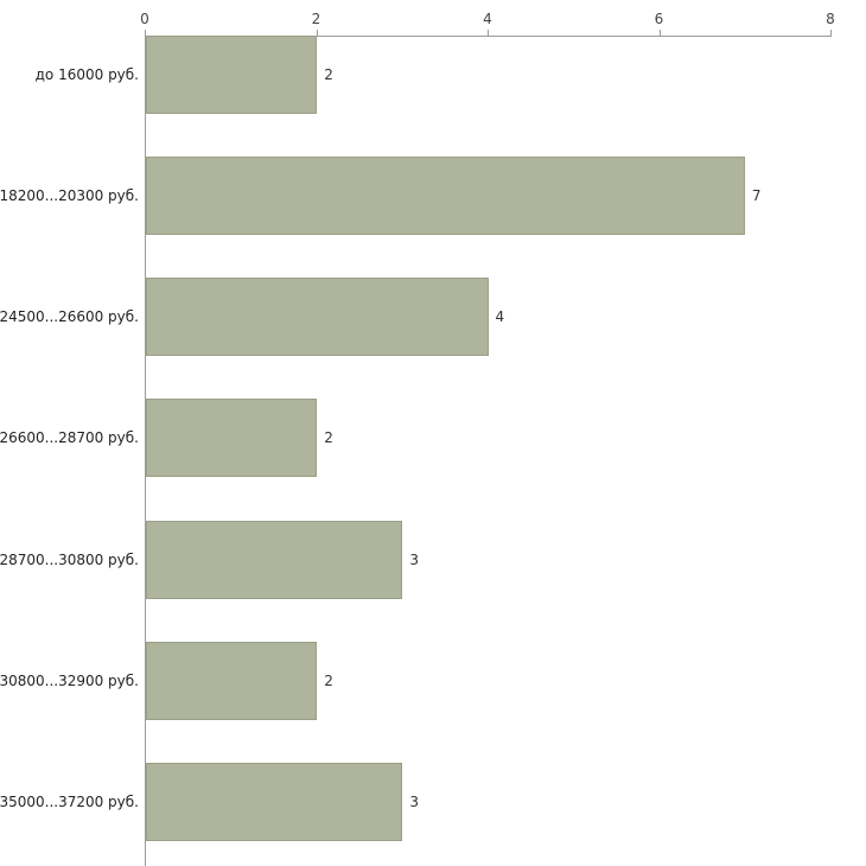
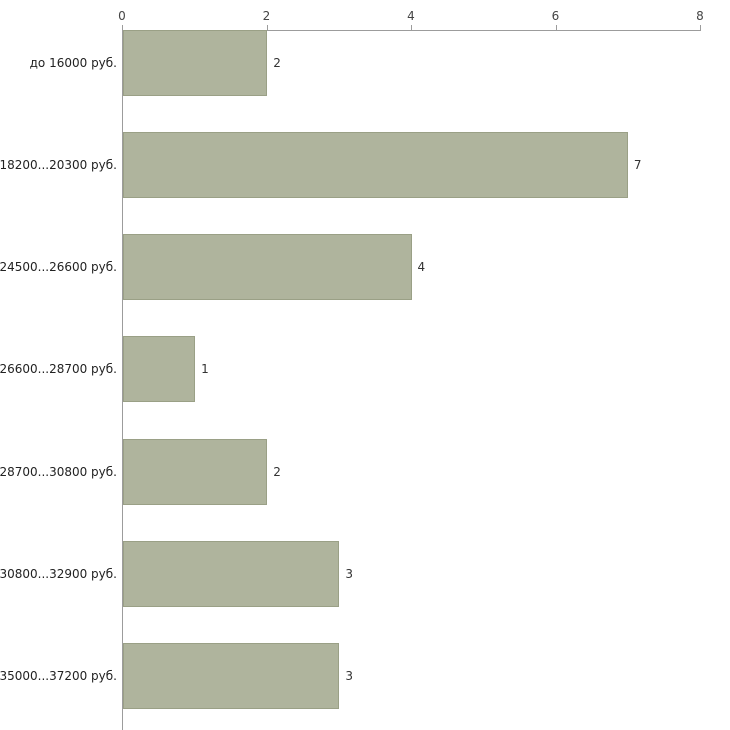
26600...28700 руб.: 2 -> 1
28700...30800 руб.: 3 -> 2
30800...32900 руб.: 2 -> 3
